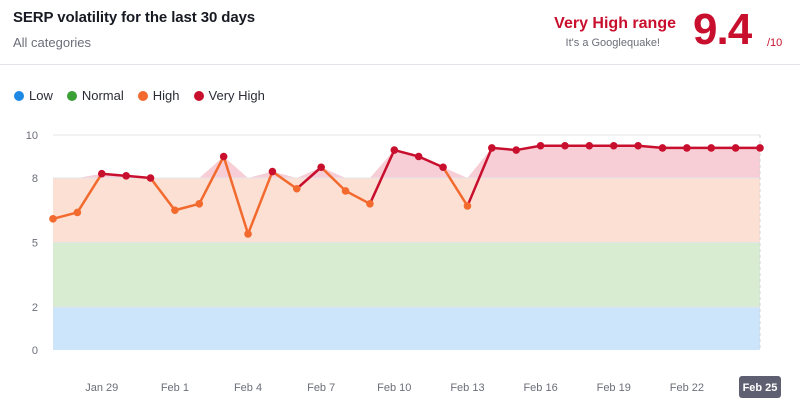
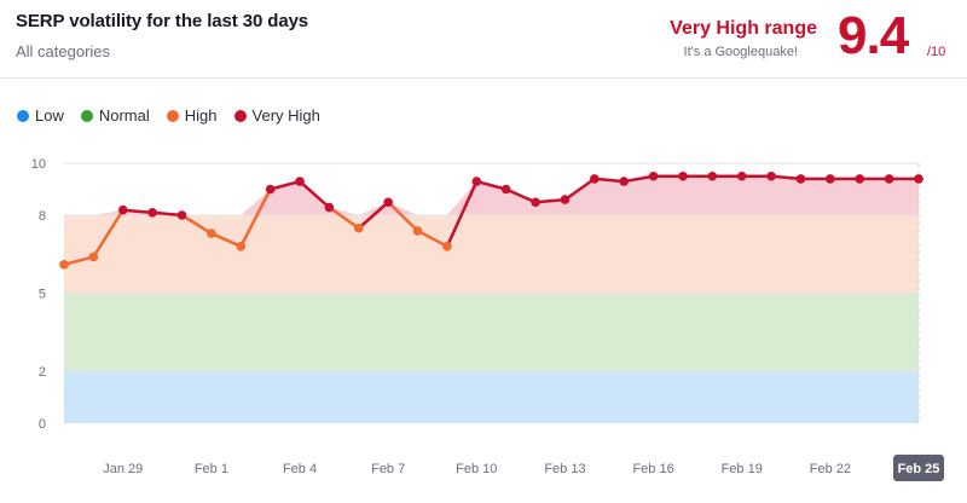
Feb 1: 6.5 -> 7.3
Feb 4: 5.4 -> 9.3
Feb 13: 6.7 -> 8.6
